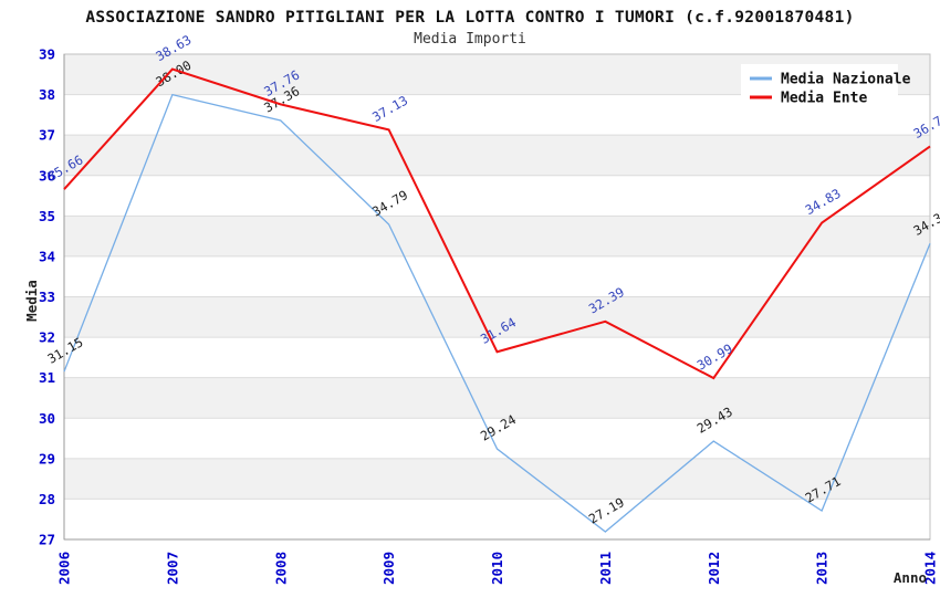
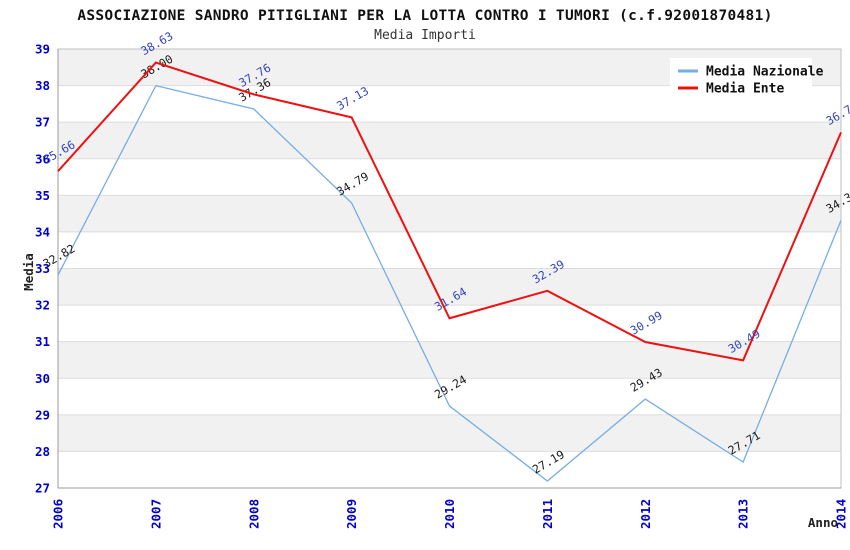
Media Nazionale/2006: 31.15 -> 32.82
Media Ente/2013: 34.83 -> 30.49
